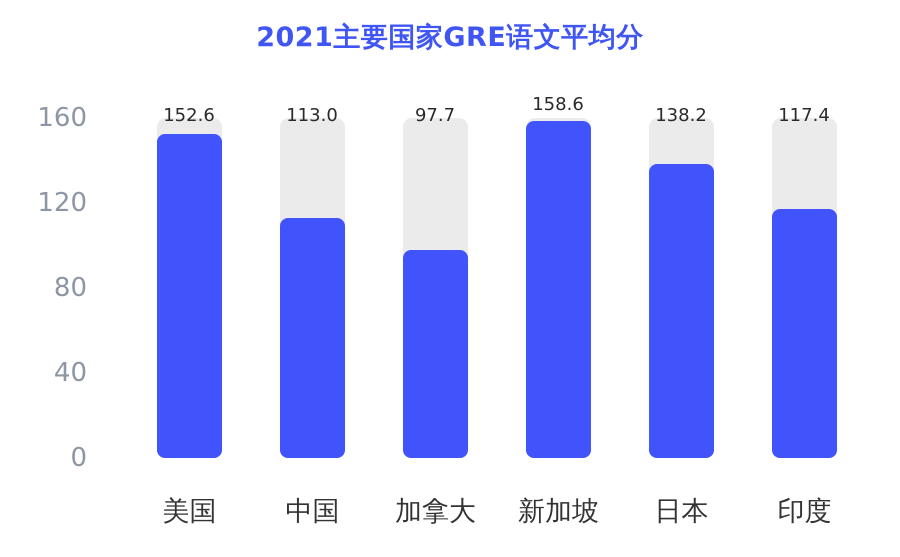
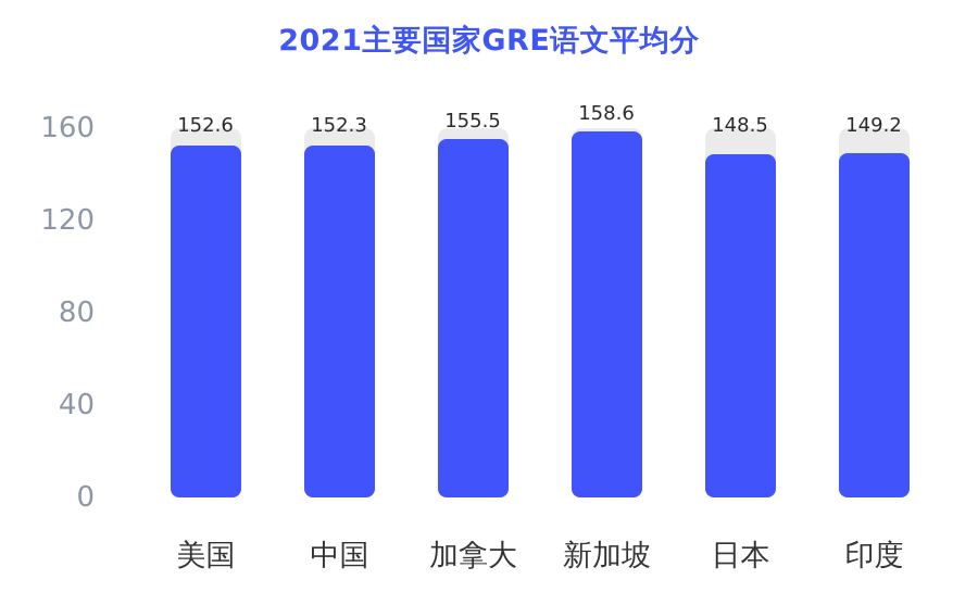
中国: 113.0 -> 152.3
加拿大: 97.7 -> 155.5
日本: 138.2 -> 148.5
印度: 117.4 -> 149.2
